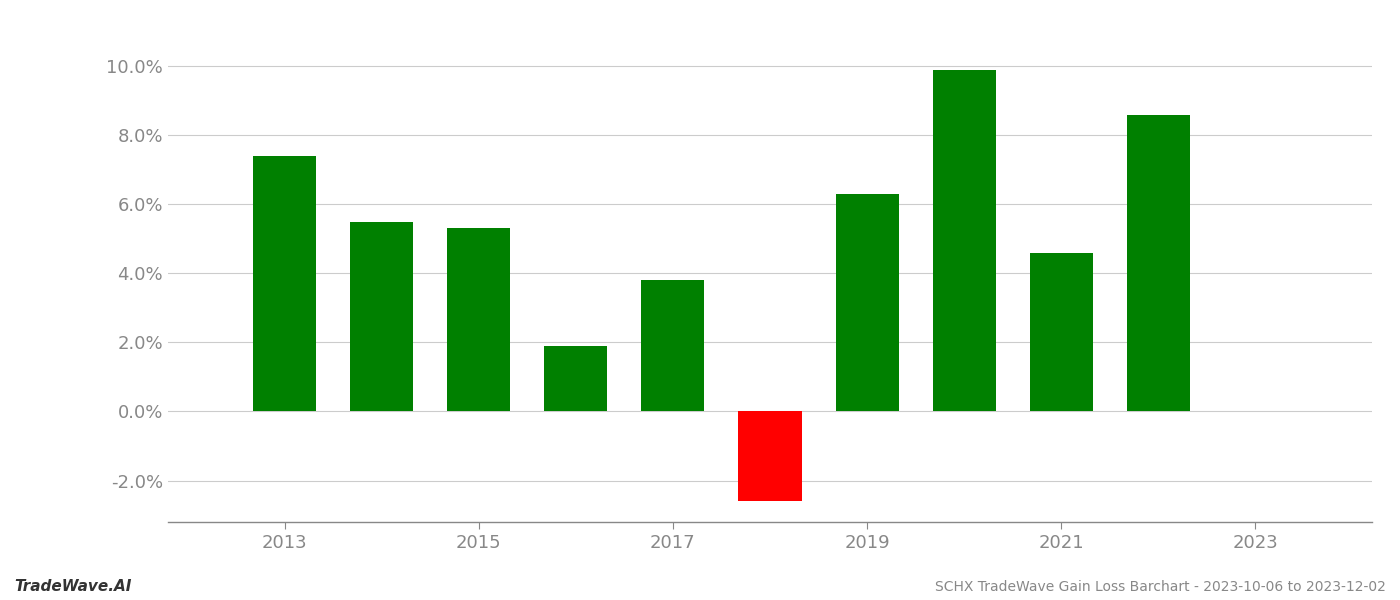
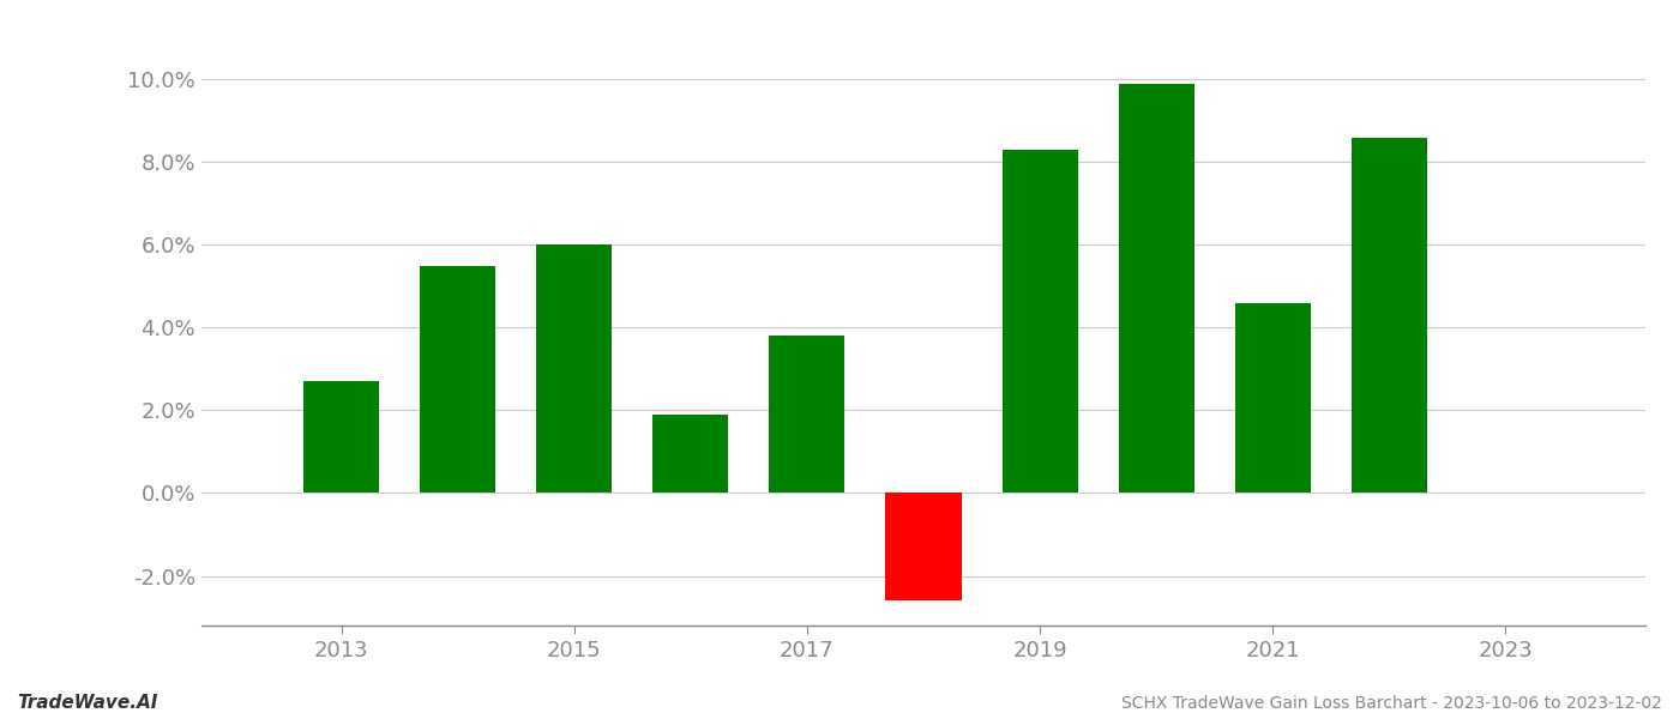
2013: 7.4% -> 2.7%
2015: 5.3% -> 6.0%
2019: 6.3% -> 8.3%
